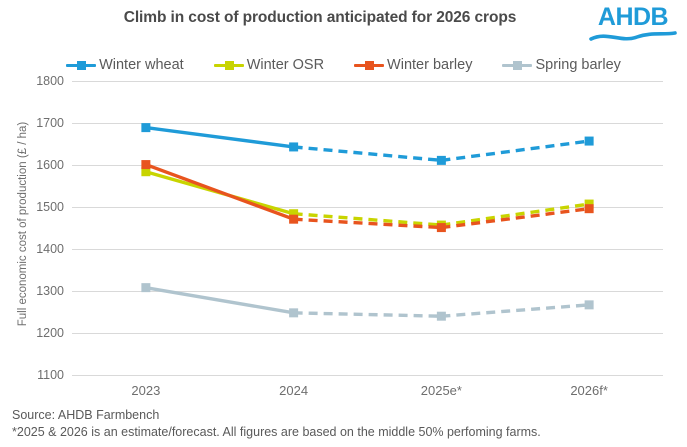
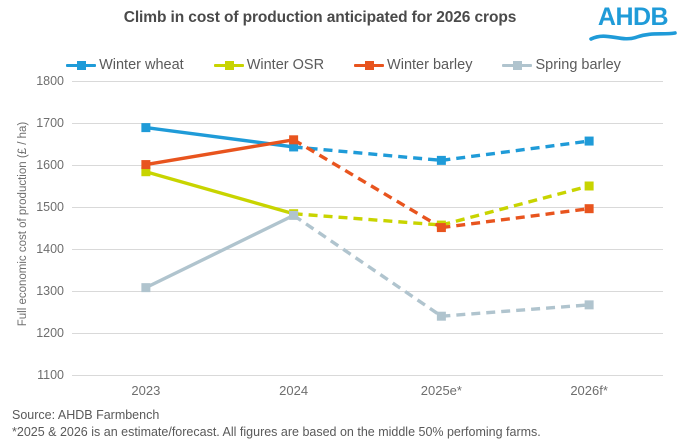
Winter barley/2024: 1470 -> 1660
Spring barley/2024: 1250 -> 1480
Winter OSR/2026f*: 1510 -> 1550
